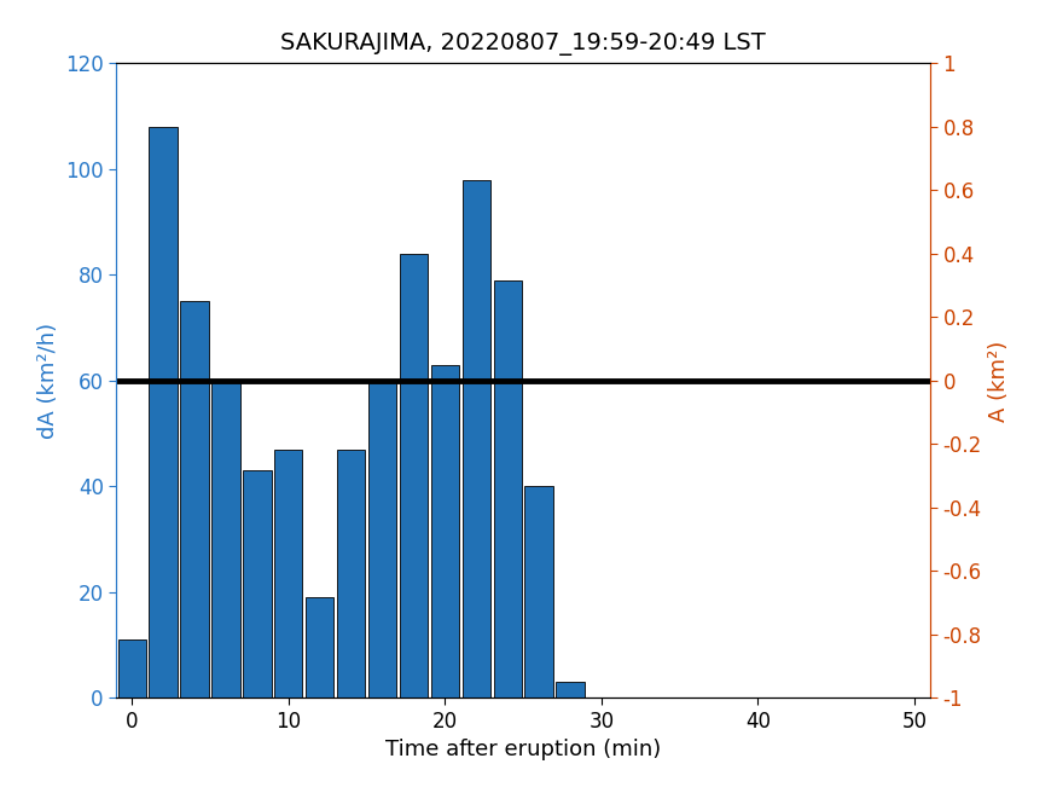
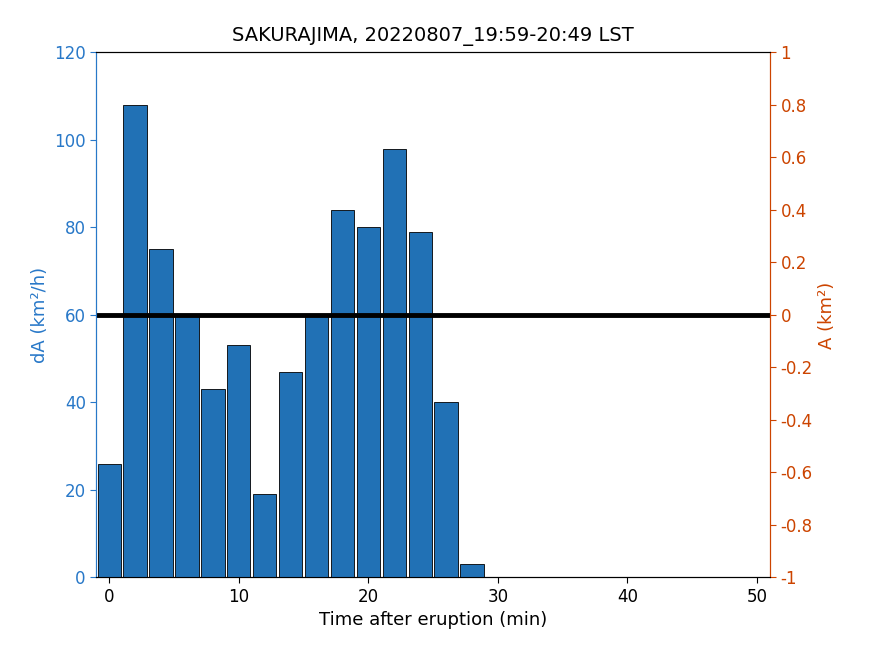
0: 11 -> 26
10: 47 -> 53
20: 63 -> 80
